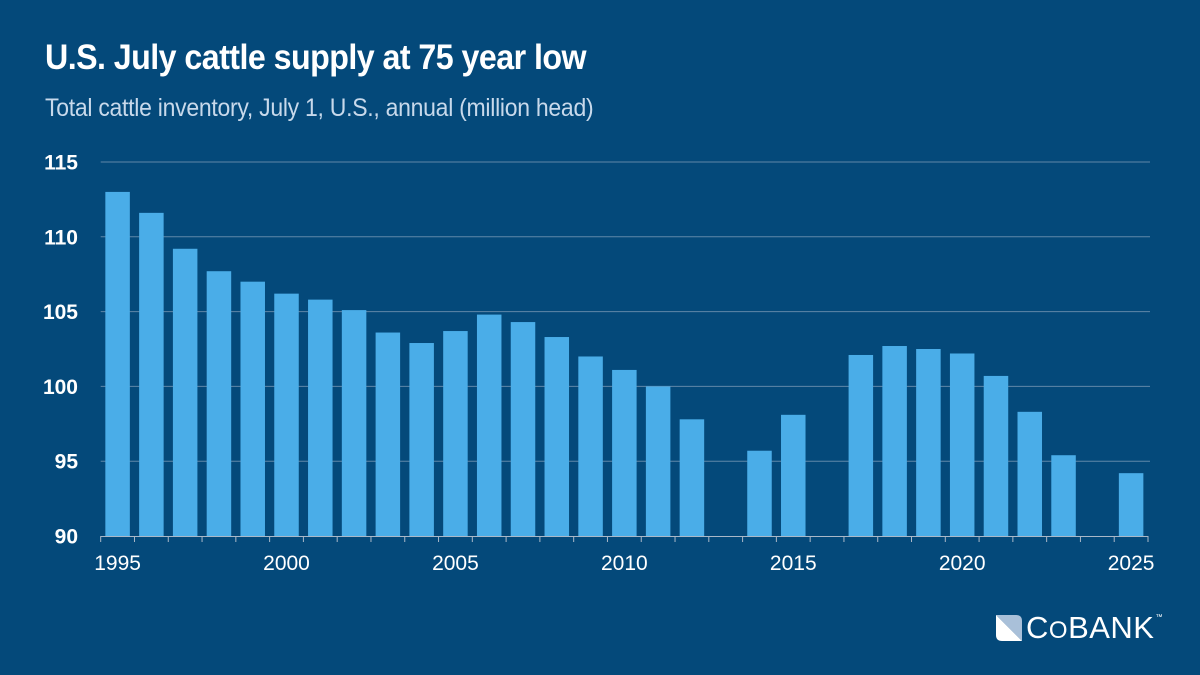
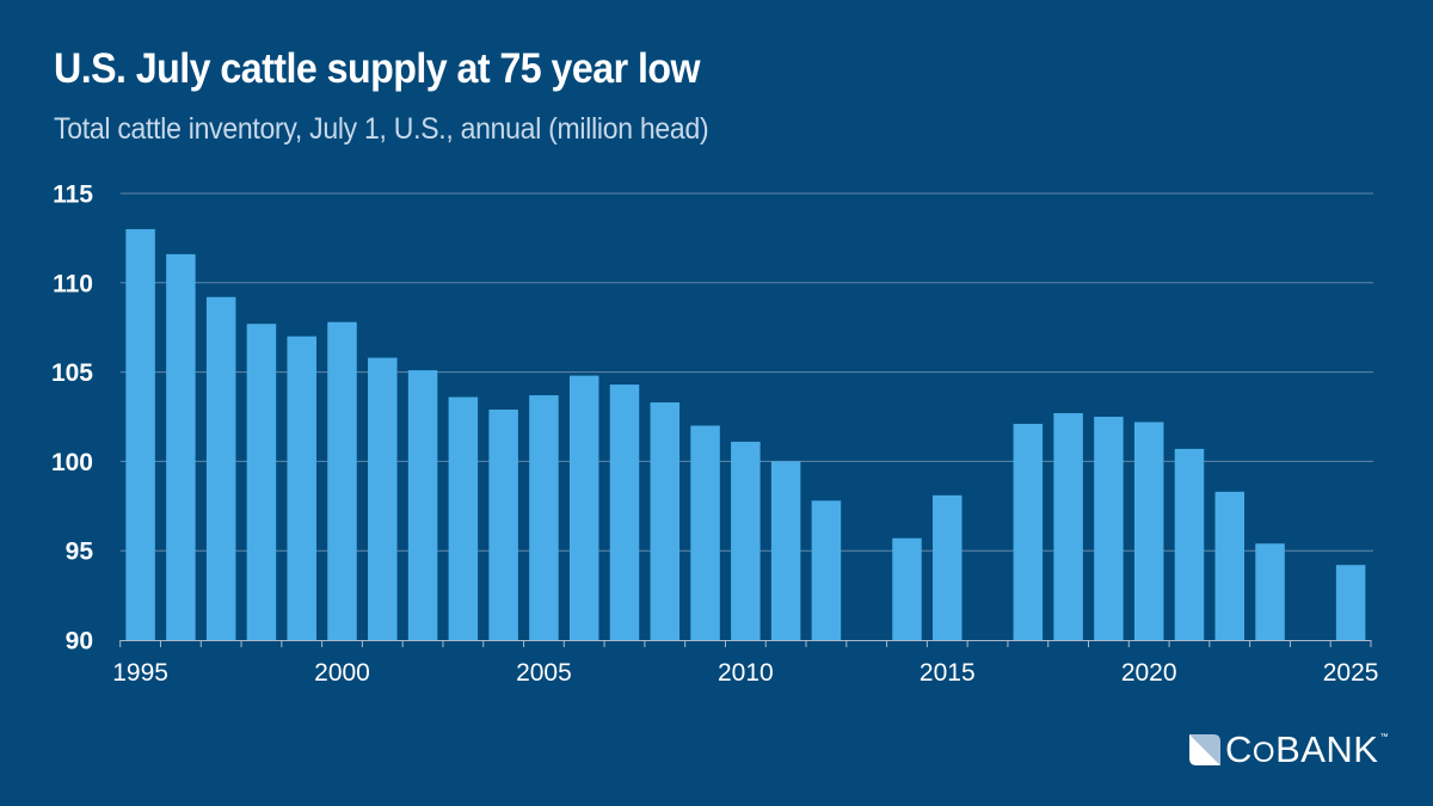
2000: 106.2 -> 107.8
